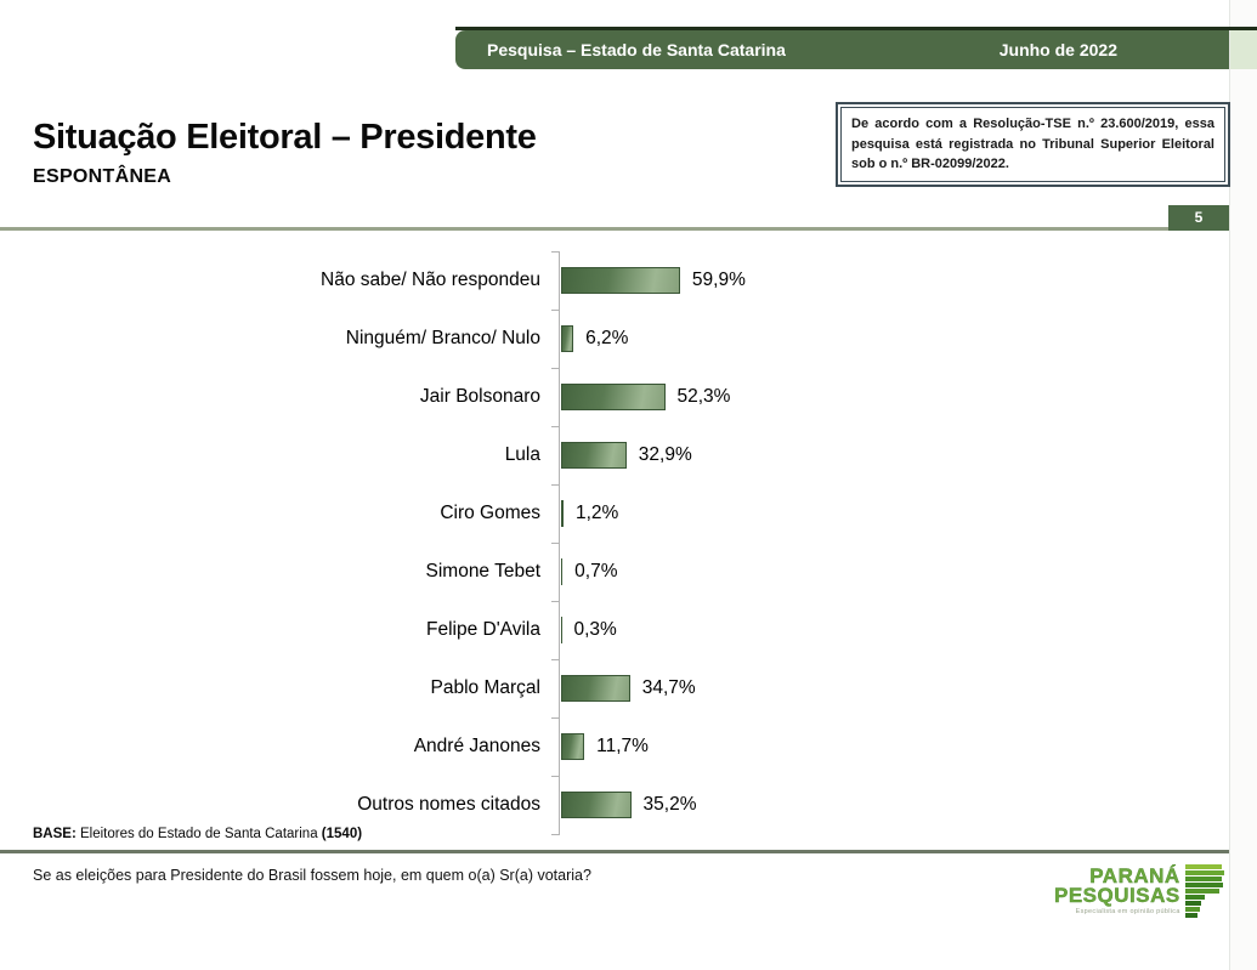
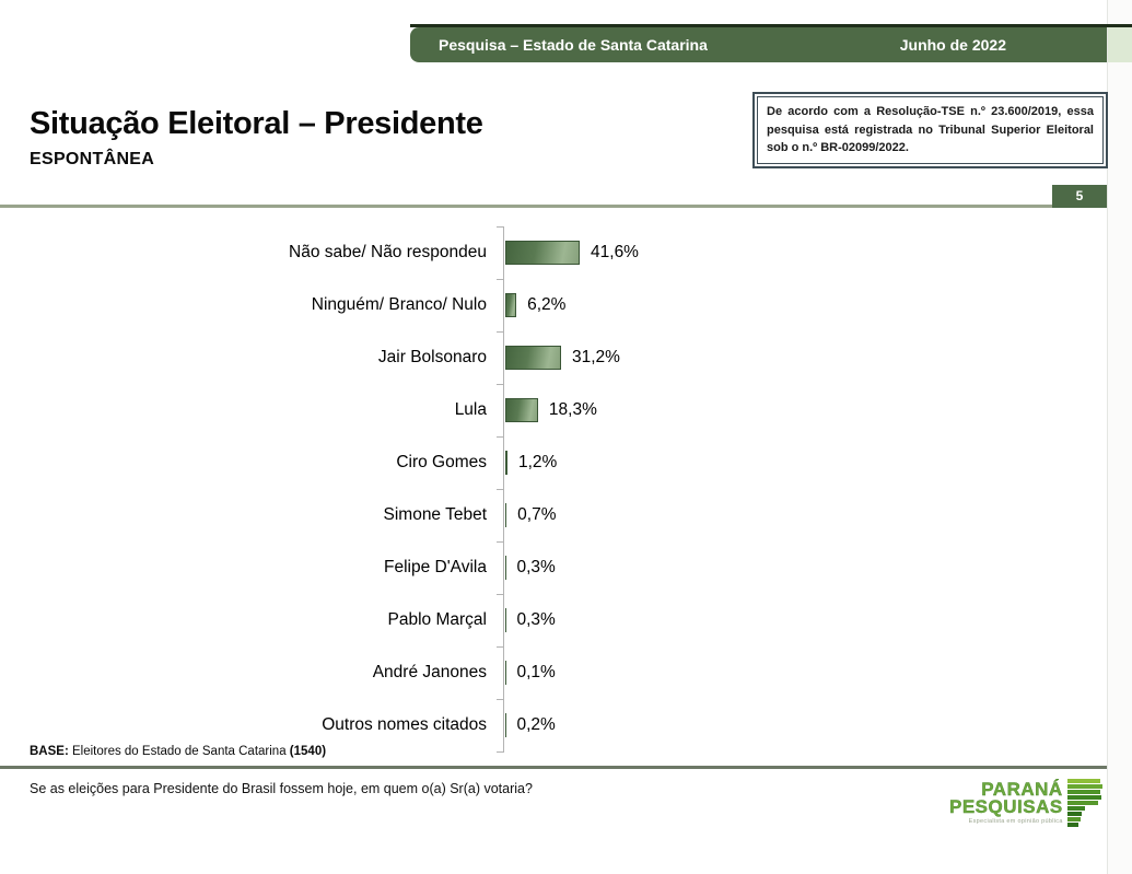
Não sabe/ Não respondeu: 59,9% -> 41,6%
Jair Bolsonaro: 52,3% -> 31,2%
Lula: 32,9% -> 18,3%
Pablo Marçal: 34,7% -> 0,3%
André Janones: 11,7% -> 0,1%
Outros nomes citados: 35,2% -> 0,2%
